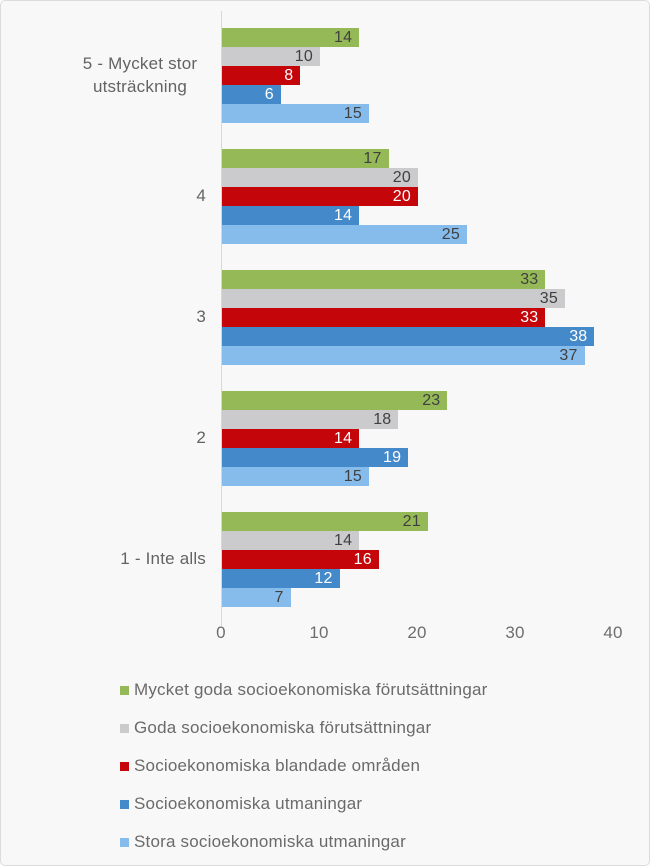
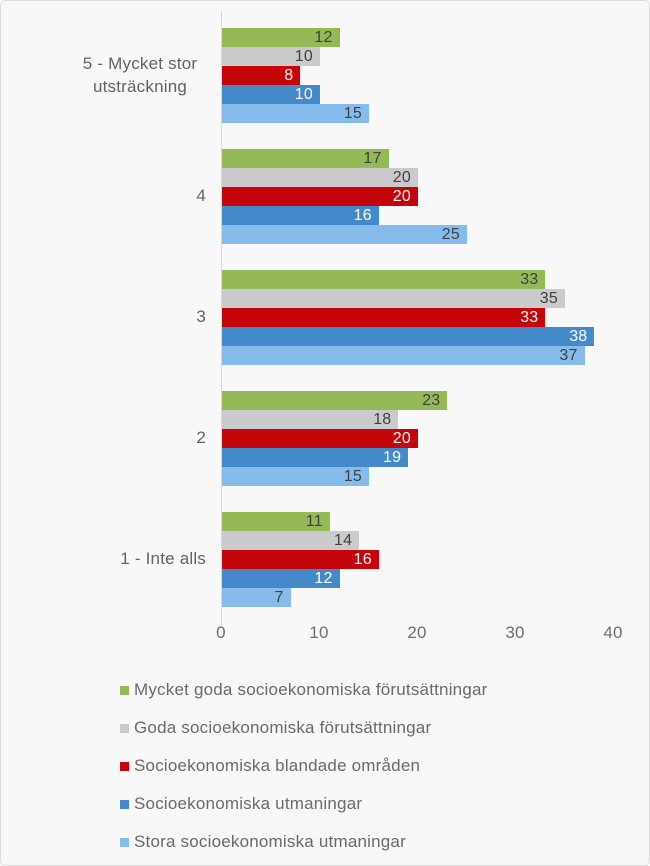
Mycket goda socioekonomiska förutsättningar/5 - Mycket stor utsträckning: 14 -> 12
Socioekonomiska utmaningar/5 - Mycket stor utsträckning: 6 -> 10
Socioekonomiska utmaningar/4: 14 -> 16
Socioekonomiska blandade områden/2: 14 -> 20
Mycket goda socioekonomiska förutsättningar/1 - Inte alls: 21 -> 11
